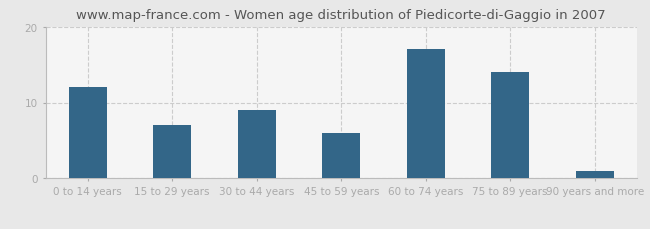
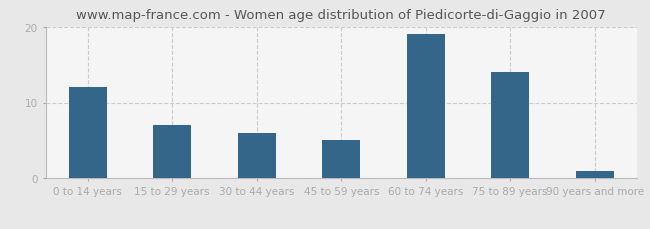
30 to 44 years: 9 -> 6
45 to 59 years: 6 -> 5
60 to 74 years: 17 -> 19
